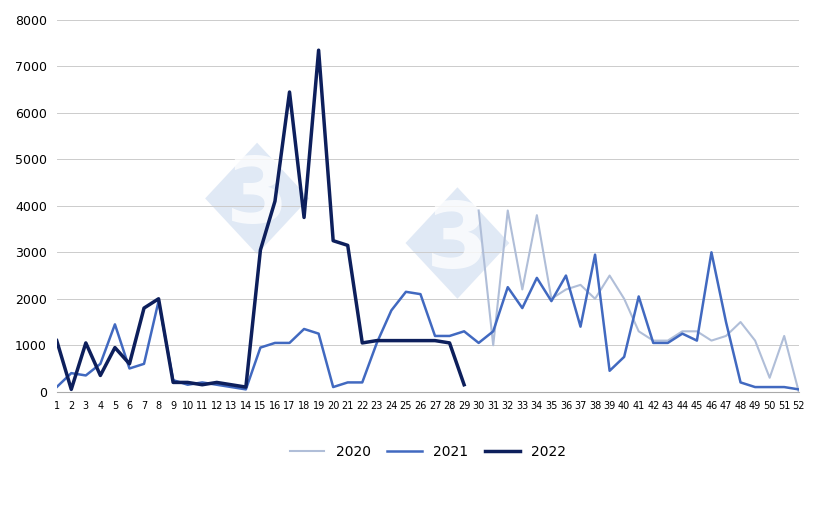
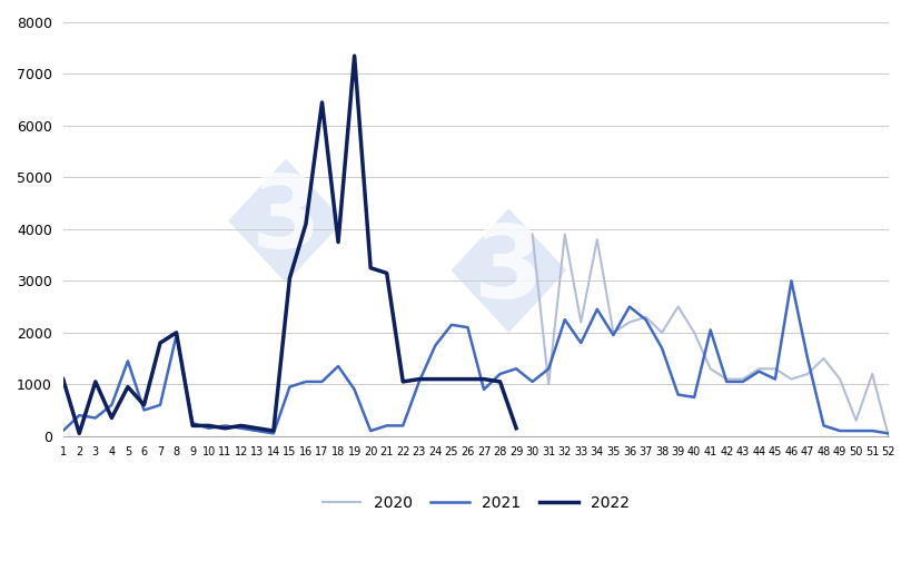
2021/19: 1250 -> 900
2021/27: 1200 -> 900
2021/37: 1400 -> 2250
2021/38: 2950 -> 1700
2021/39: 450 -> 800
